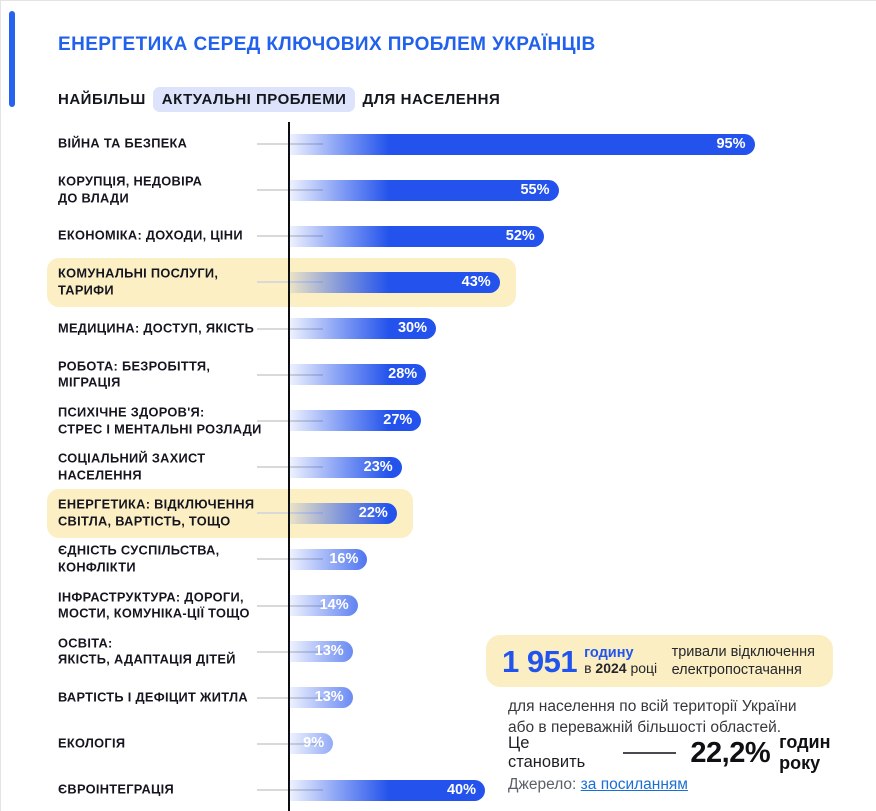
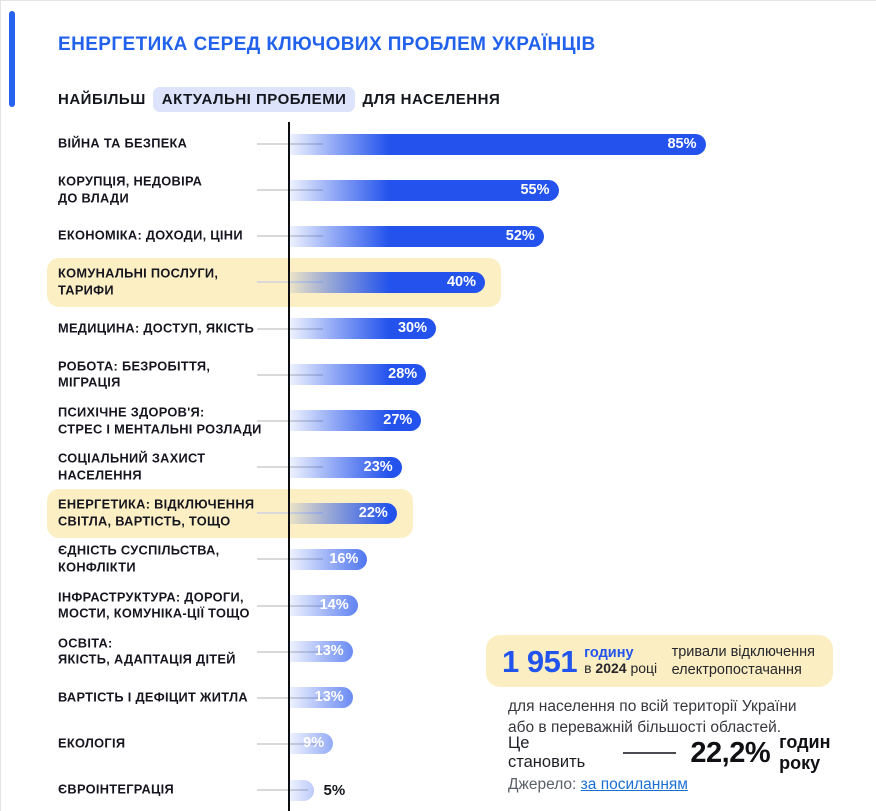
ВІЙНА ТА БЕЗПЕКА: 95% -> 85%
КОМУНАЛЬНІ ПОСЛУГИ, ТАРИФИ: 43% -> 40%
ЄВРОІНТЕГРАЦІЯ: 40% -> 5%
